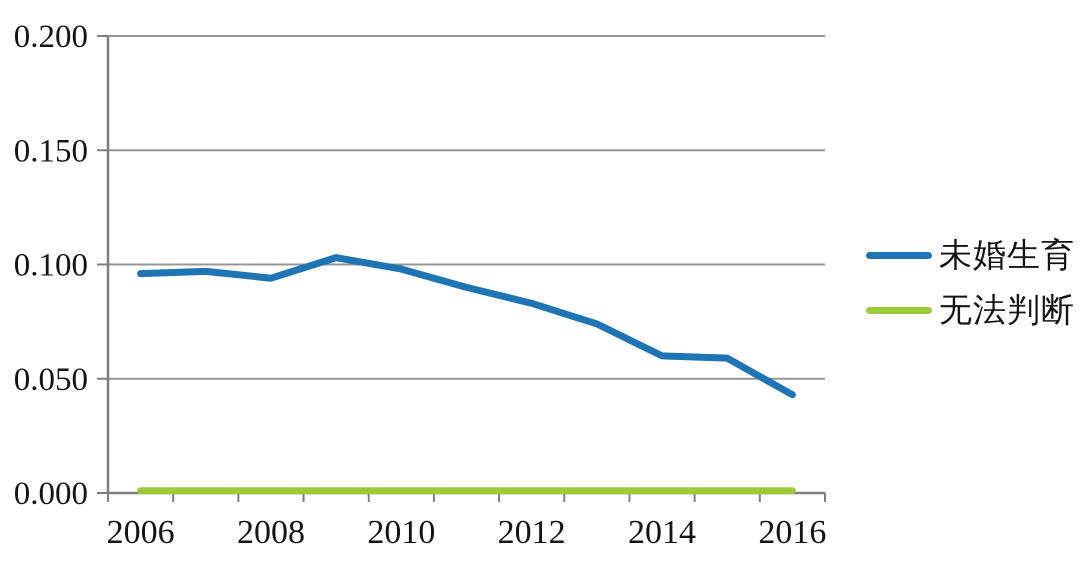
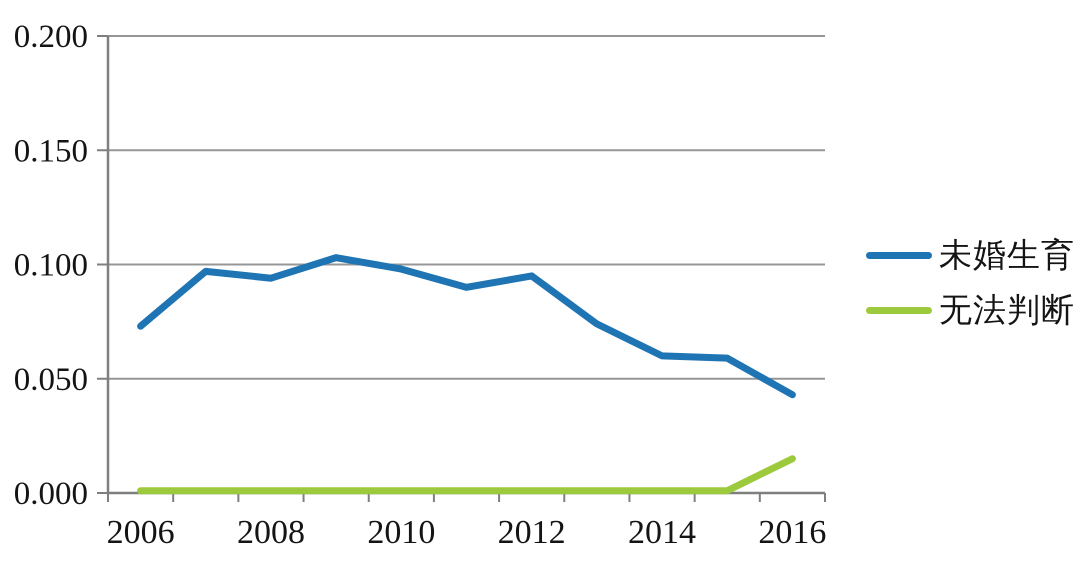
未婚生育/2006: 0.096 -> 0.073
未婚生育/2012: 0.083 -> 0.095
无法判断/2016: 0.001 -> 0.015
